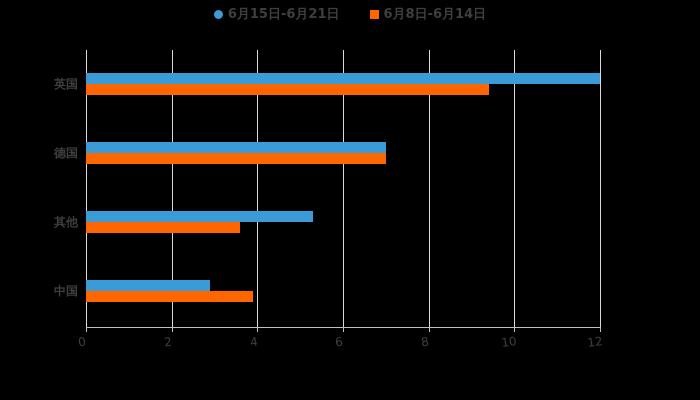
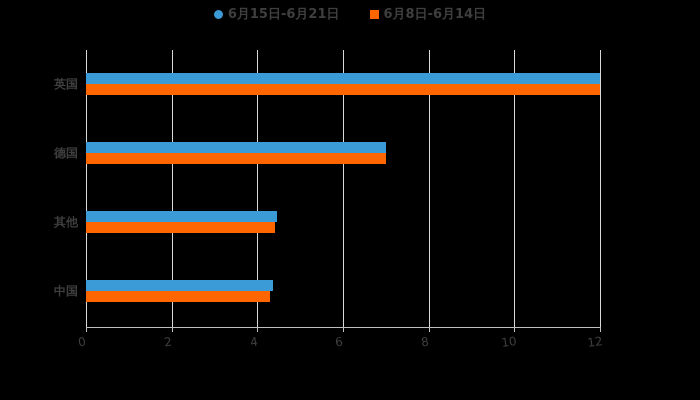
6月8日-6月14日/英国: 9.4 -> 12.0
6月15日-6月21日/其他: 5.3 -> 4.5
6月8日-6月14日/其他: 3.6 -> 4.4
6月15日-6月21日/中国: 2.9 -> 4.4
6月8日-6月14日/中国: 3.9 -> 4.3
